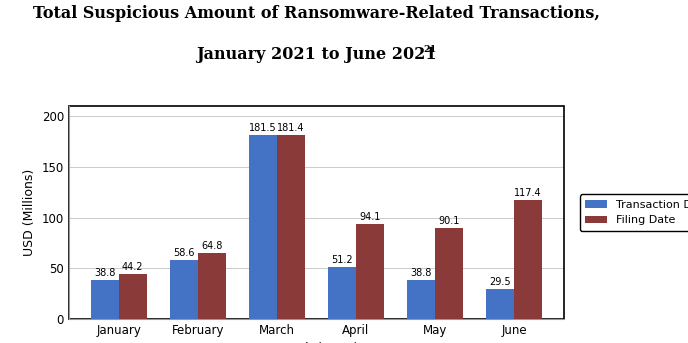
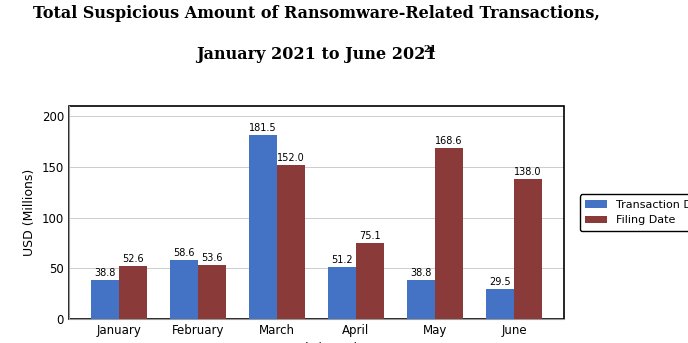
Filing Date/January: 44.2 -> 52.6
Filing Date/February: 64.8 -> 53.6
Filing Date/March: 181.4 -> 152.0
Filing Date/April: 94.1 -> 75.1
Filing Date/May: 90.1 -> 168.6
Filing Date/June: 117.4 -> 138.0
